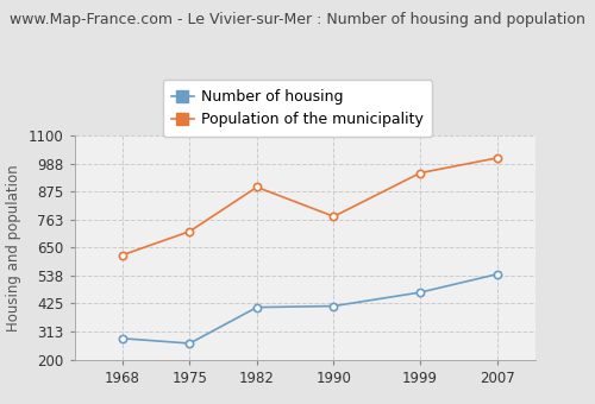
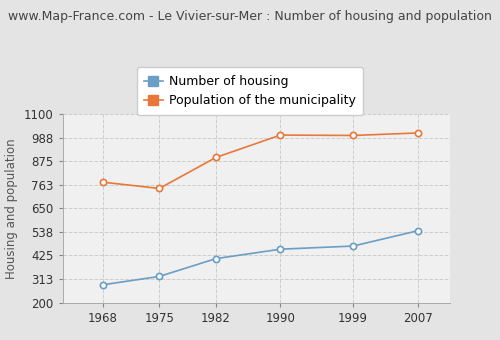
Population of the municipality/1968: 620 -> 775
Number of housing/1975: 265 -> 325
Population of the municipality/1975: 715 -> 745
Number of housing/1990: 415 -> 455
Population of the municipality/1990: 775 -> 1000
Population of the municipality/1999: 950 -> 998
